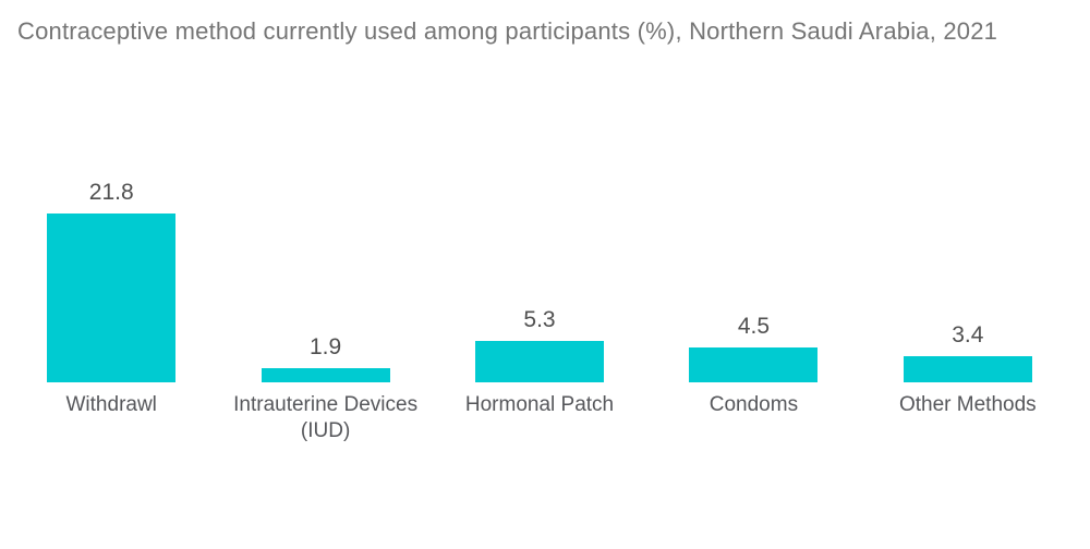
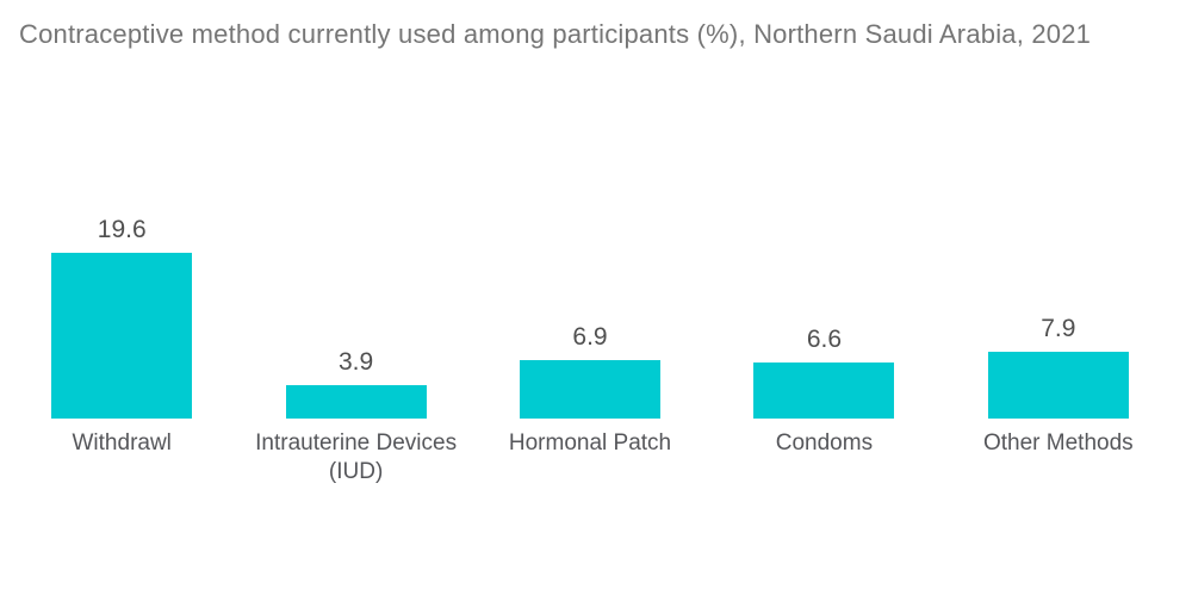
Withdrawl: 21.8 -> 19.6
Intrauterine Devices (IUD): 1.9 -> 3.9
Hormonal Patch: 5.3 -> 6.9
Condoms: 4.5 -> 6.6
Other Methods: 3.4 -> 7.9
